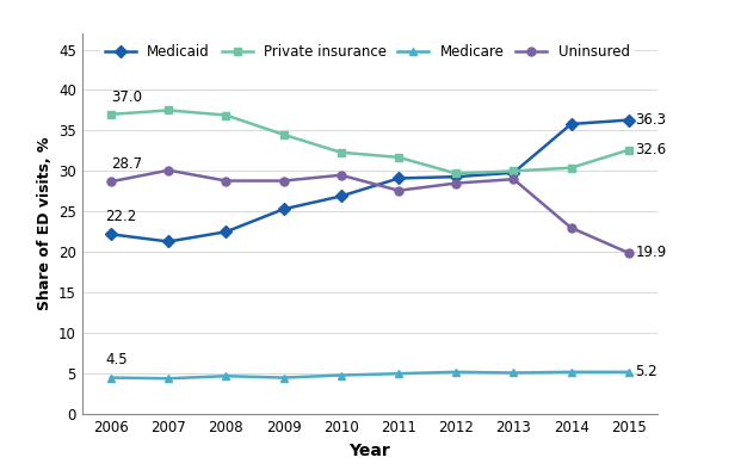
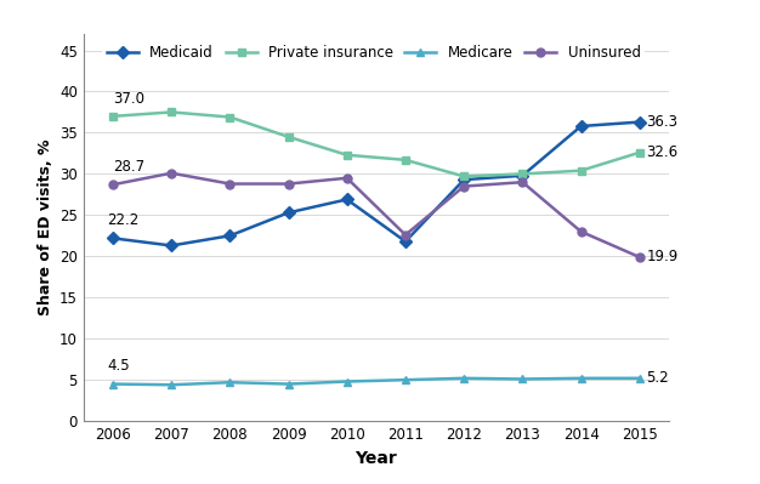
Medicaid/2011: 29.1 -> 21.8
Uninsured/2011: 27.6 -> 22.6
